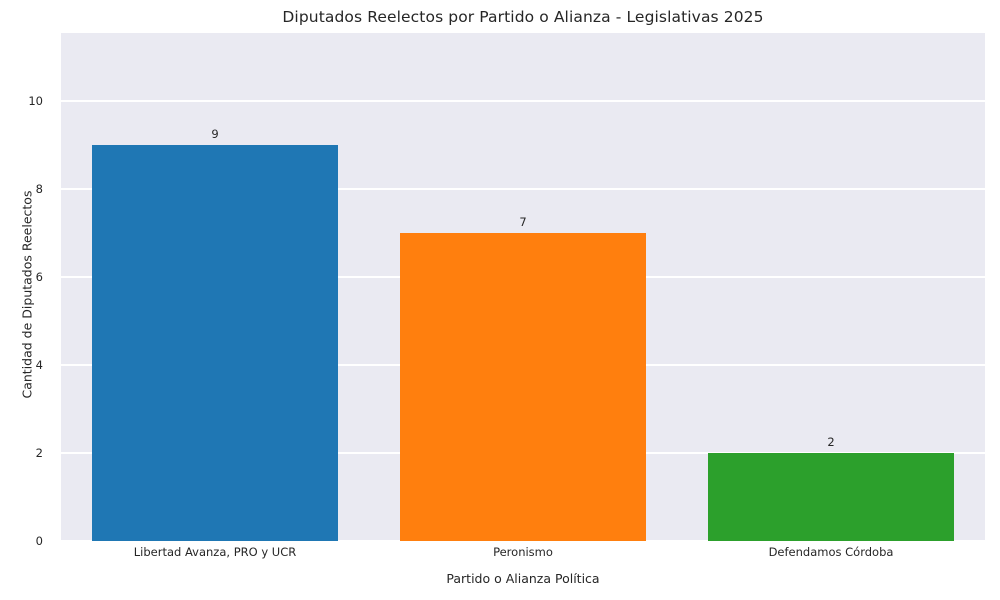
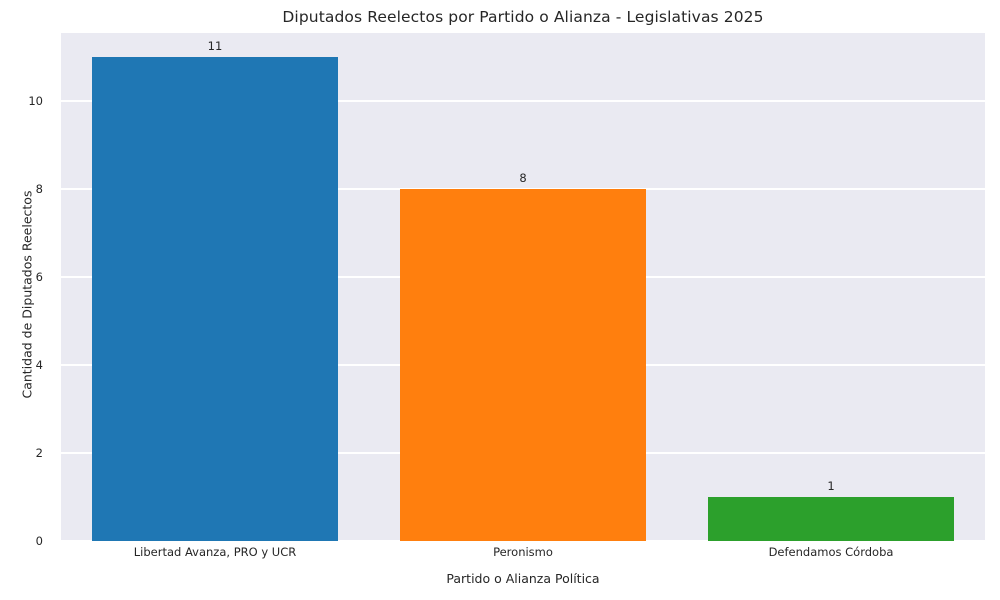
Libertad Avanza, PRO y UCR: 9 -> 11
Peronismo: 7 -> 8
Defendamos Córdoba: 2 -> 1
